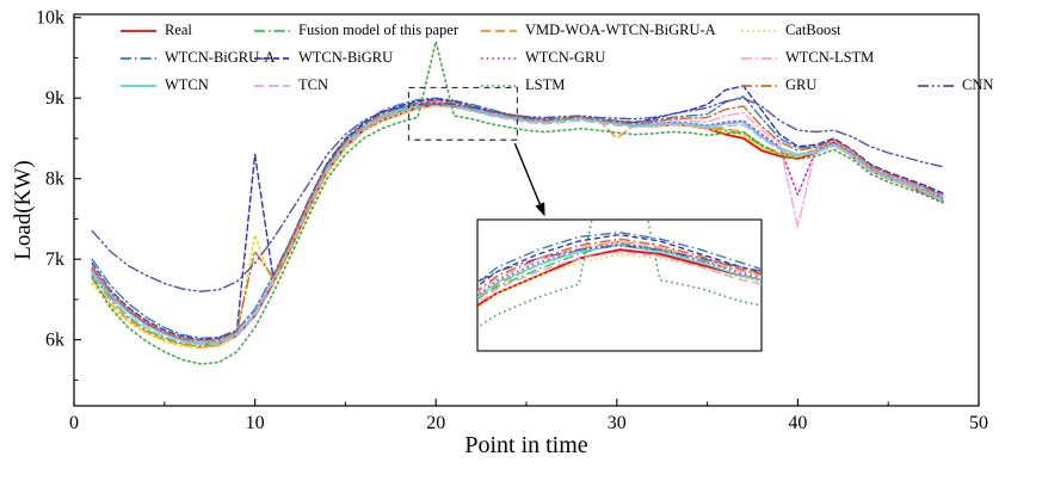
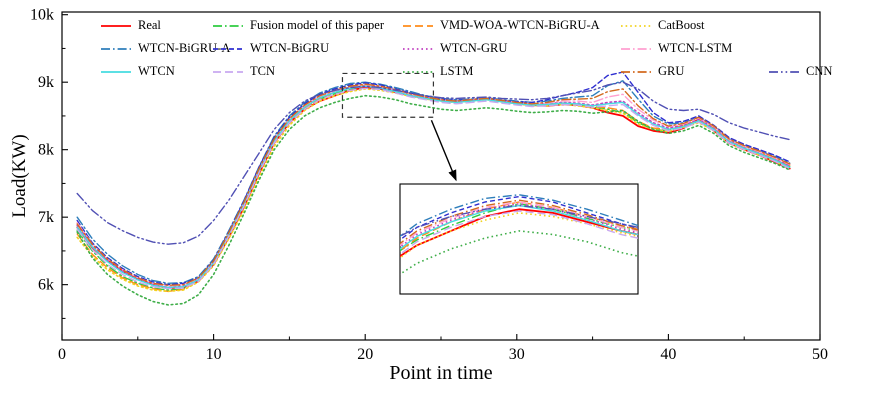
CatBoost/10: 7.3k -> 6.3k
WTCN-BiGRU/10: 8.3k -> 6.4k
GRU/10: 7.1k -> 6.3k
LSTM/20: 9.7k -> 8.8k
VMD-WOA-WTCN-BiGRU-A/30: 8.5k -> 8.7k
WTCN-GRU/40: 7.8k -> 8.3k
WTCN-LSTM/40: 7.4k -> 8.3k
